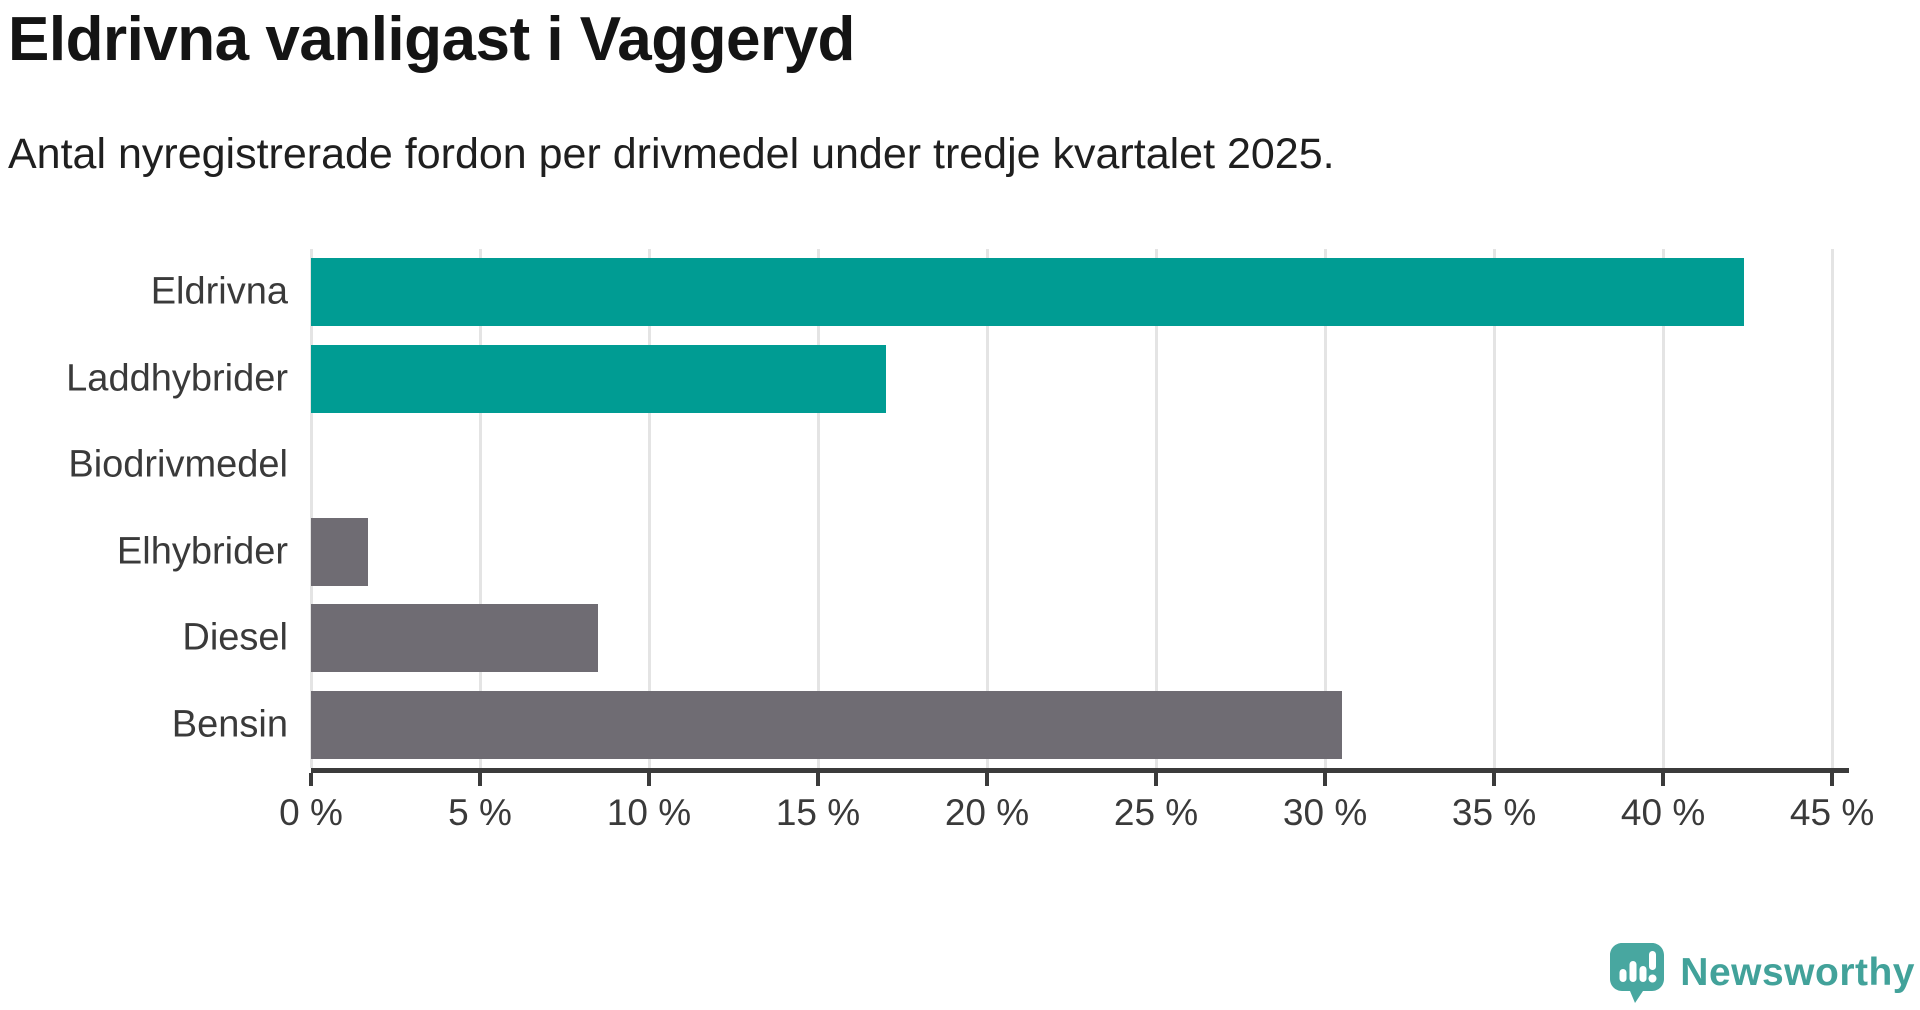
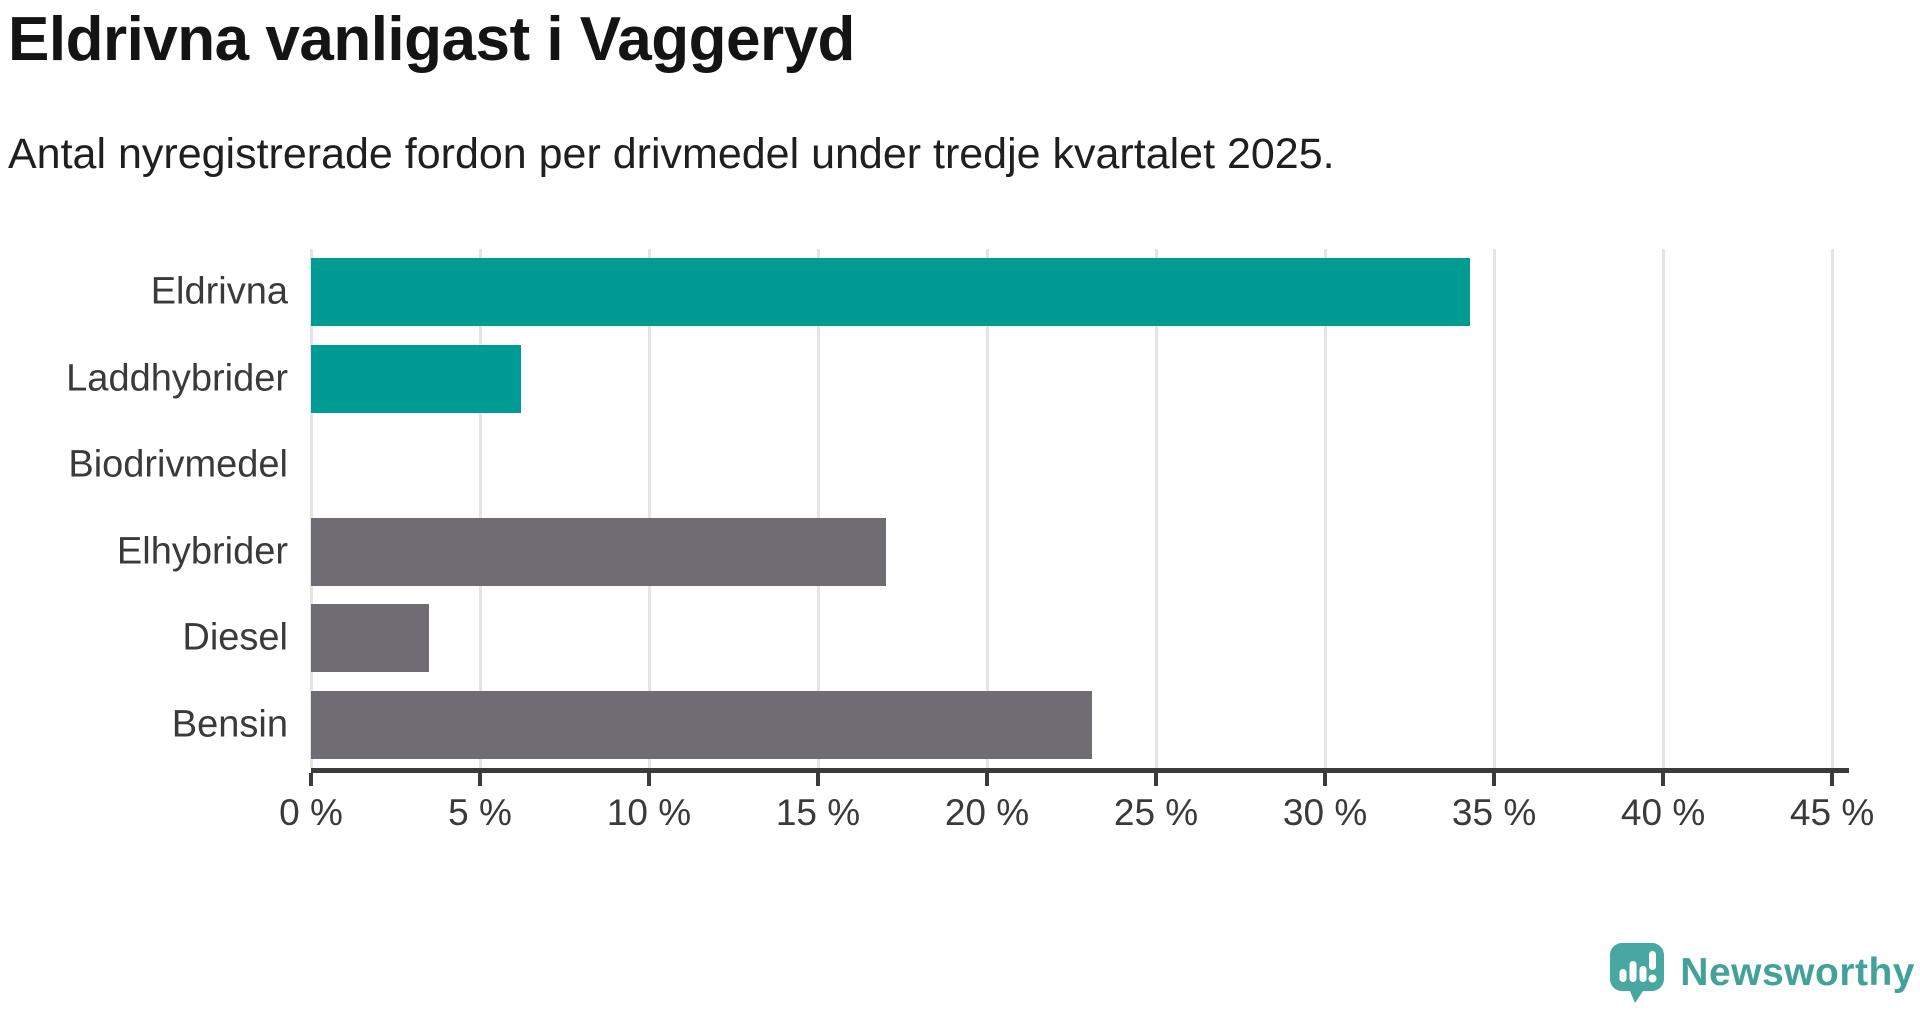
Eldrivna: 42.4% -> 34.3%
Laddhybrider: 17.0% -> 6.2%
Elhybrider: 1.7% -> 17.0%
Diesel: 8.5% -> 3.5%
Bensin: 30.5% -> 23.1%
